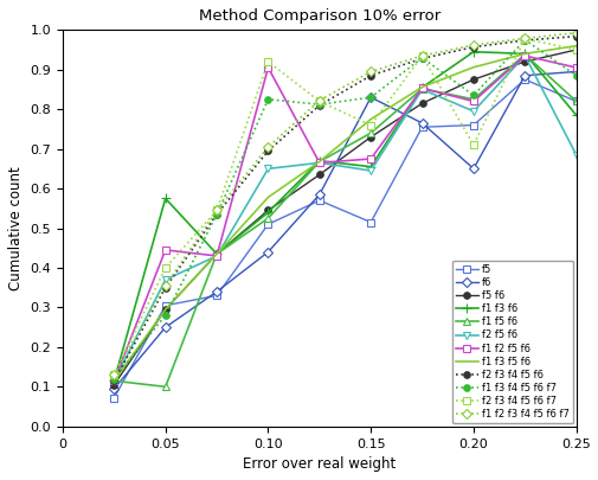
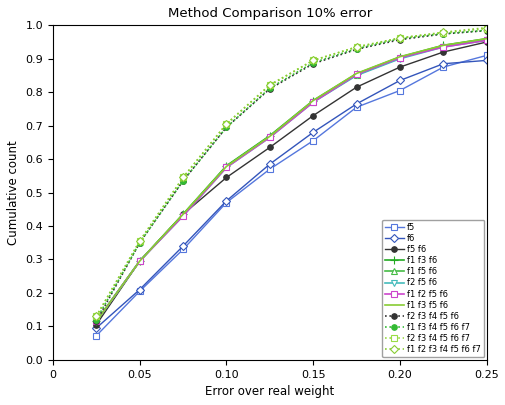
f5/0.05: 0.305 -> 0.205
f6/0.05: 0.250 -> 0.210
f1 f3 f6/0.05: 0.575 -> 0.295
f1 f5 f6/0.05: 0.100 -> 0.295
f2 f5 f6/0.05: 0.370 -> 0.295
f1 f2 f5 f6/0.05: 0.445 -> 0.295
f1 f3 f4 f5 f6 f7/0.05: 0.280 -> 0.350
f2 f3 f4 f5 f6 f7/0.05: 0.400 -> 0.355
f5/0.10: 0.510 -> 0.470
f6/0.10: 0.440 -> 0.475
f1 f3 f6/0.10: 0.540 -> 0.580
f1 f5 f6/0.10: 0.525 -> 0.578
f2 f5 f6/0.10: 0.650 -> 0.575
f1 f2 f5 f6/0.10: 0.905 -> 0.575
f1 f3 f4 f5 f6 f7/0.10: 0.825 -> 0.695
f2 f3 f4 f5 f6 f7/0.10: 0.920 -> 0.705
f5/0.15: 0.515 -> 0.655
f6/0.15: 0.830 -> 0.680
f1 f3 f6/0.15: 0.655 -> 0.775
f1 f5 f6/0.15: 0.740 -> 0.772
f2 f5 f6/0.15: 0.645 -> 0.770
f1 f2 f5 f6/0.15: 0.675 -> 0.770
f1 f3 f4 f5 f6 f7/0.15: 0.830 -> 0.888
f2 f3 f4 f5 f6 f7/0.15: 0.760 -> 0.895
f5/0.20: 0.760 -> 0.805
f6/0.20: 0.650 -> 0.835
f1 f3 f6/0.20: 0.945 -> 0.905
f1 f5 f6/0.20: 0.825 -> 0.902
f2 f5 f6/0.20: 0.795 -> 0.900
f1 f2 f5 f6/0.20: 0.820 -> 0.903
f1 f3 f4 f5 f6 f7/0.20: 0.835 -> 0.960
f2 f3 f4 f5 f6 f7/0.20: 0.710 -> 0.962
f5/0.25: 0.820 -> 0.910
f1 f3 f6/0.25: 0.785 -> 0.960
f1 f5 f6/0.25: 0.820 -> 0.958
f2 f5 f6/0.25: 0.685 -> 0.955
f1 f2 f5 f6/0.25: 0.905 -> 0.955
f1 f3 f4 f5 f6 f7/0.25: 0.885 -> 0.985
f2 f3 f4 f5 f6 f7/0.25: 0.950 -> 0.990
